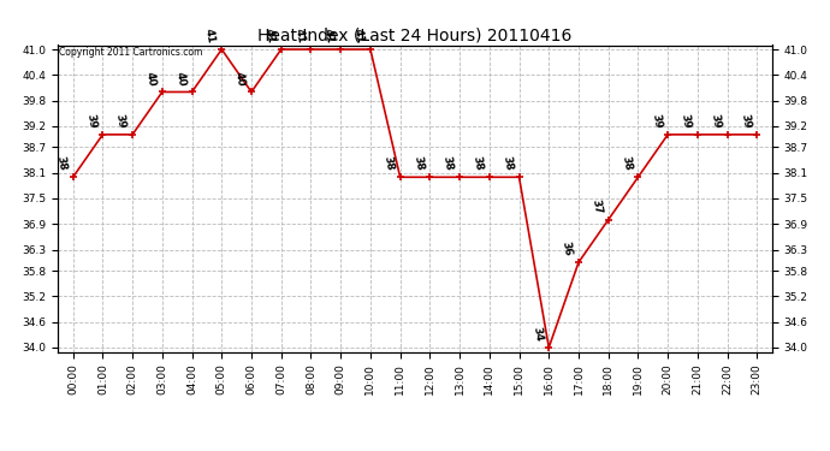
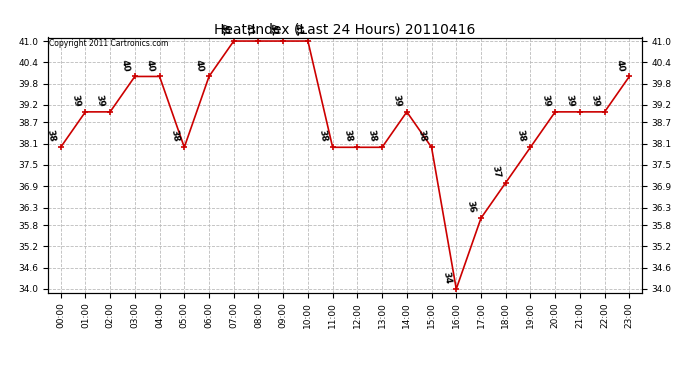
05:00: 41 -> 38
14:00: 38 -> 39
23:00: 39 -> 40
